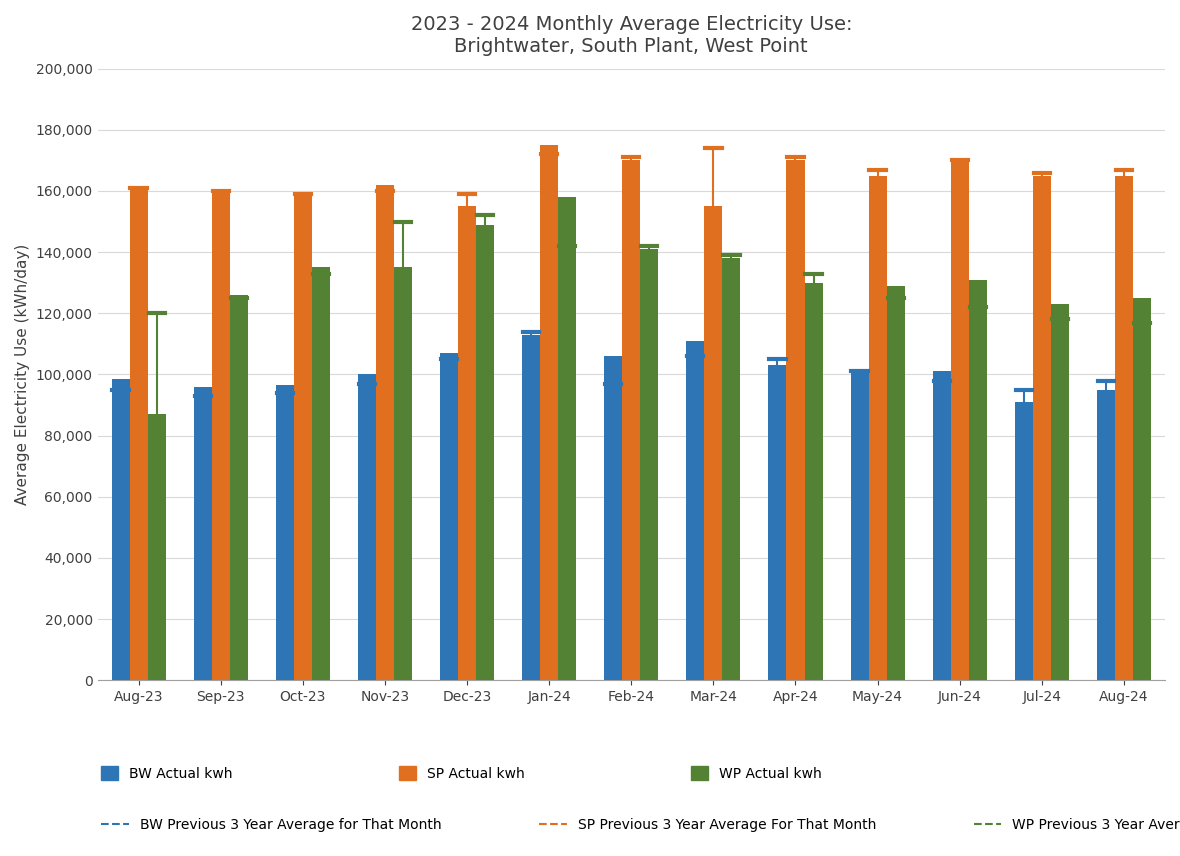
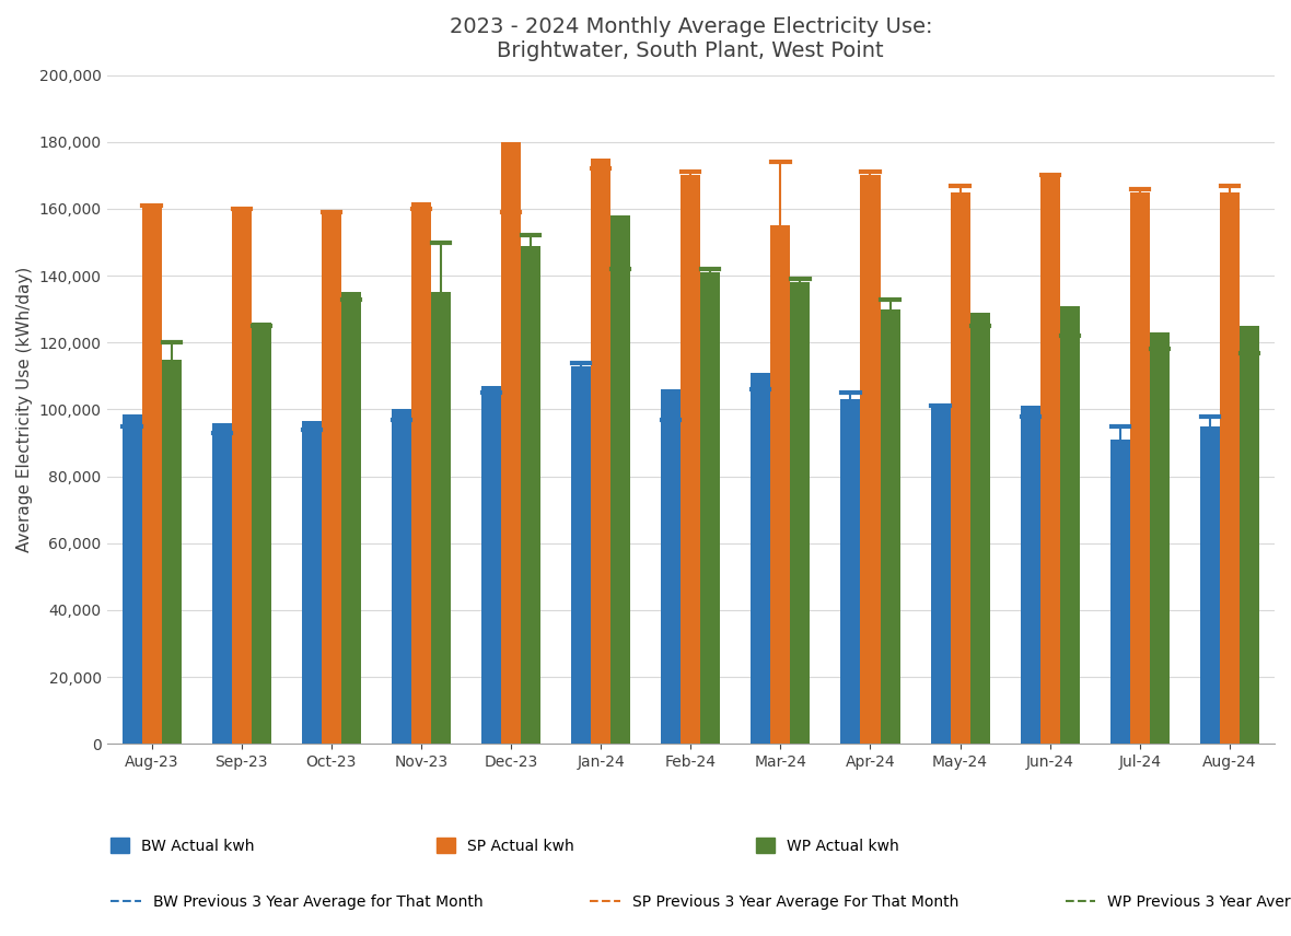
WP Actual kwh/Aug-23: 87,000 -> 115,000
SP Actual kwh/Dec-23: 155,000 -> 180,000
